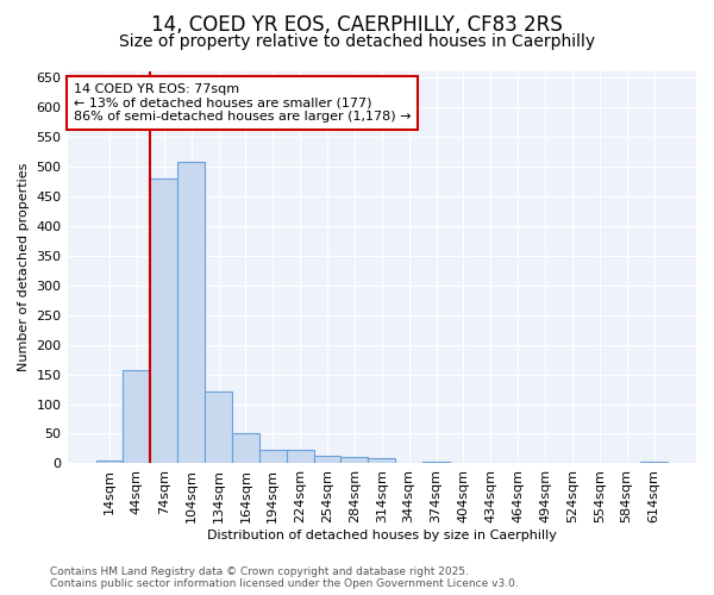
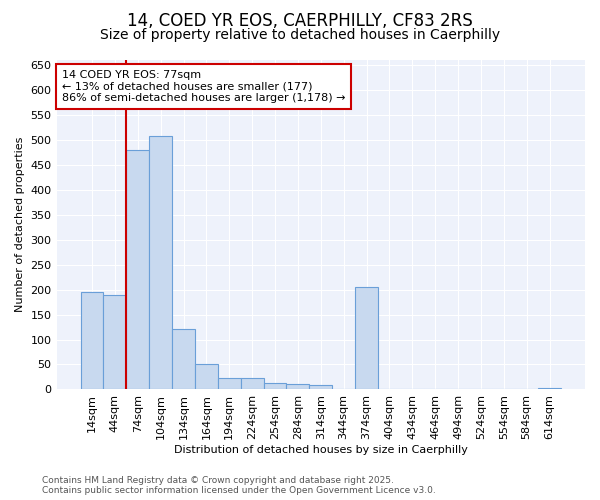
14sqm: 5 -> 195
44sqm: 158 -> 190
374sqm: 3 -> 205
